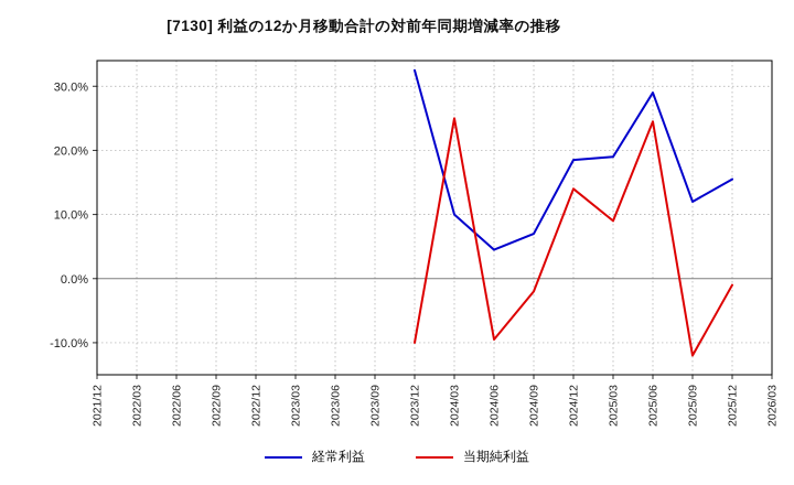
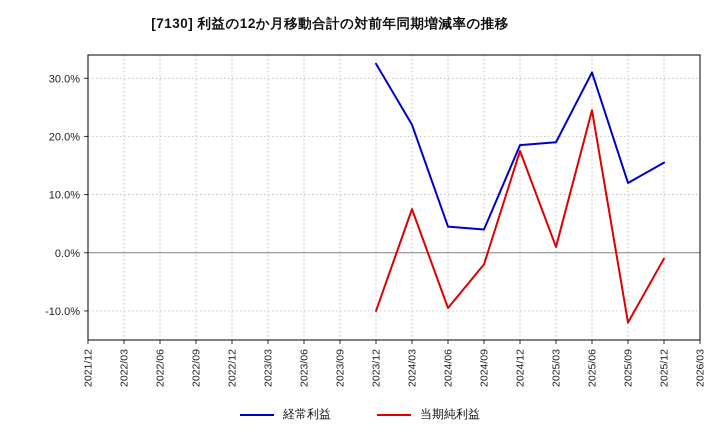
経常利益/2024/03: 10% -> 22%
当期純利益/2024/03: 25% -> 8%
経常利益/2024/09: 7% -> 4%
当期純利益/2024/12: 14% -> 18%
当期純利益/2025/03: 9% -> 1%
経常利益/2025/06: 29% -> 31%
